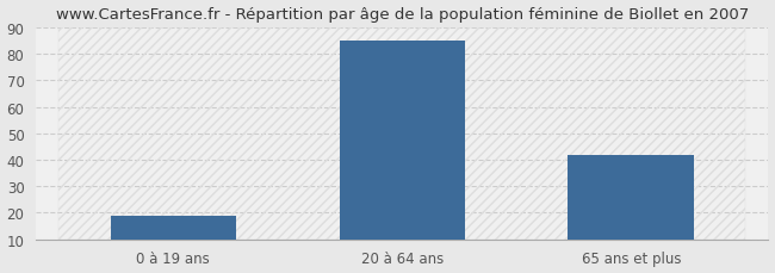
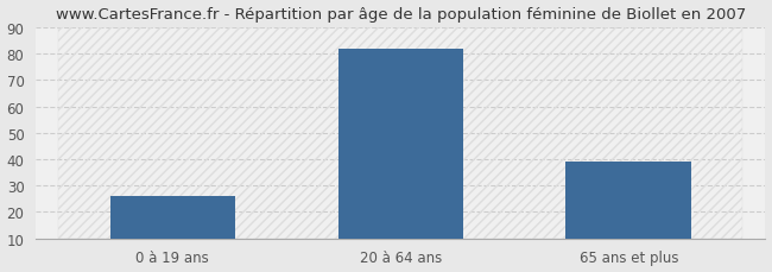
0 à 19 ans: 19 -> 26
20 à 64 ans: 85 -> 82
65 ans et plus: 42 -> 39
